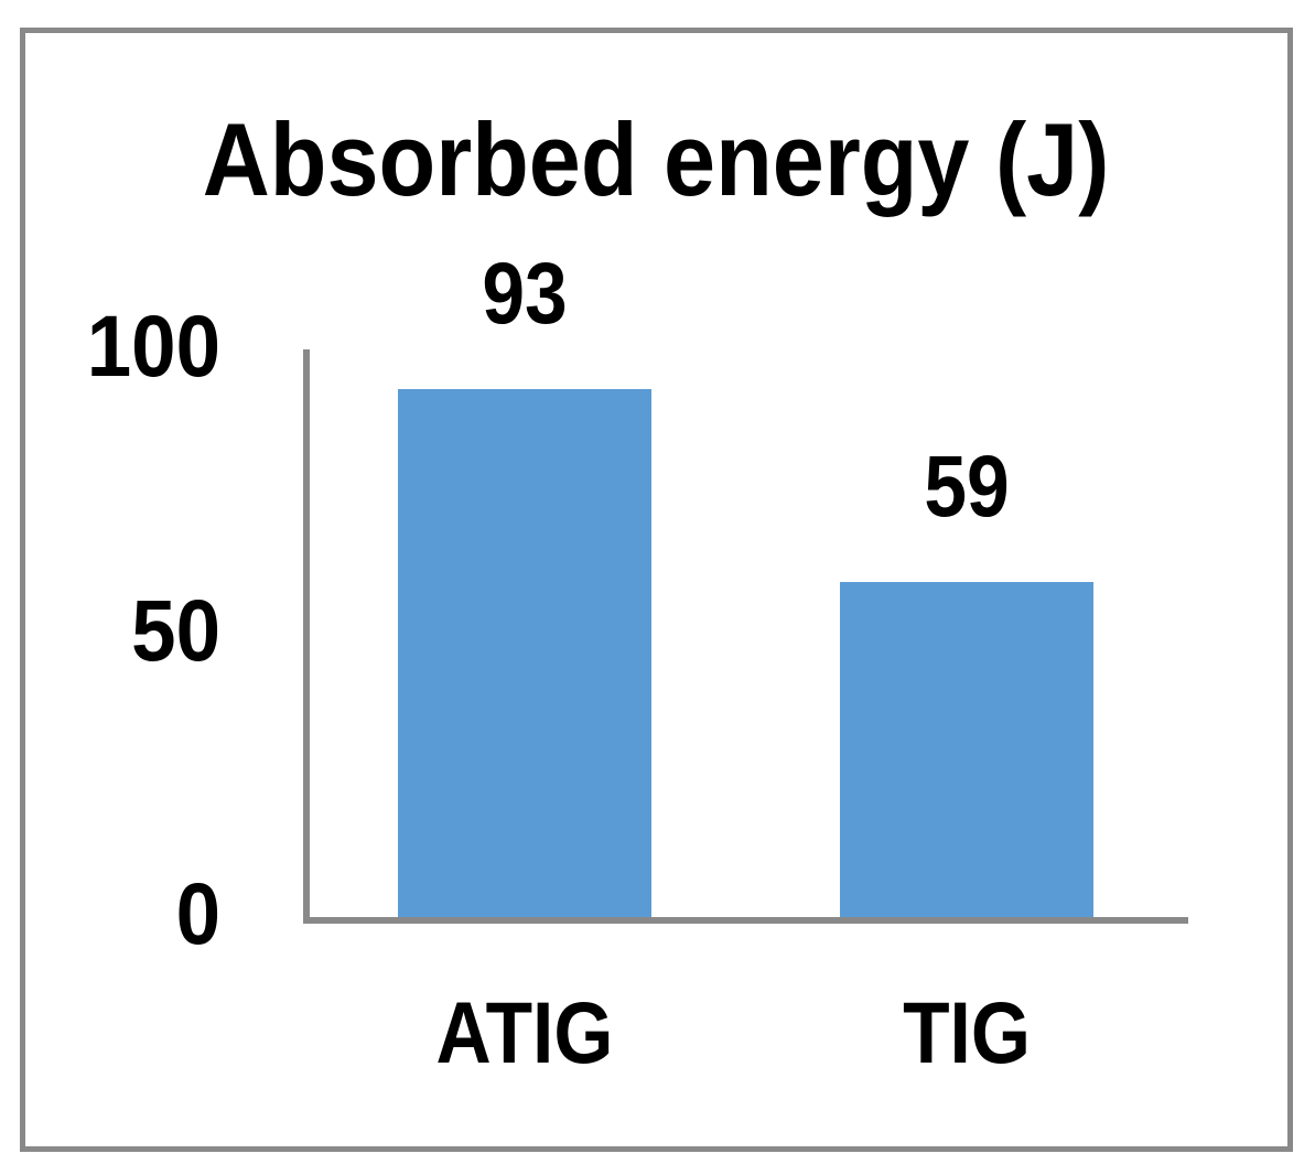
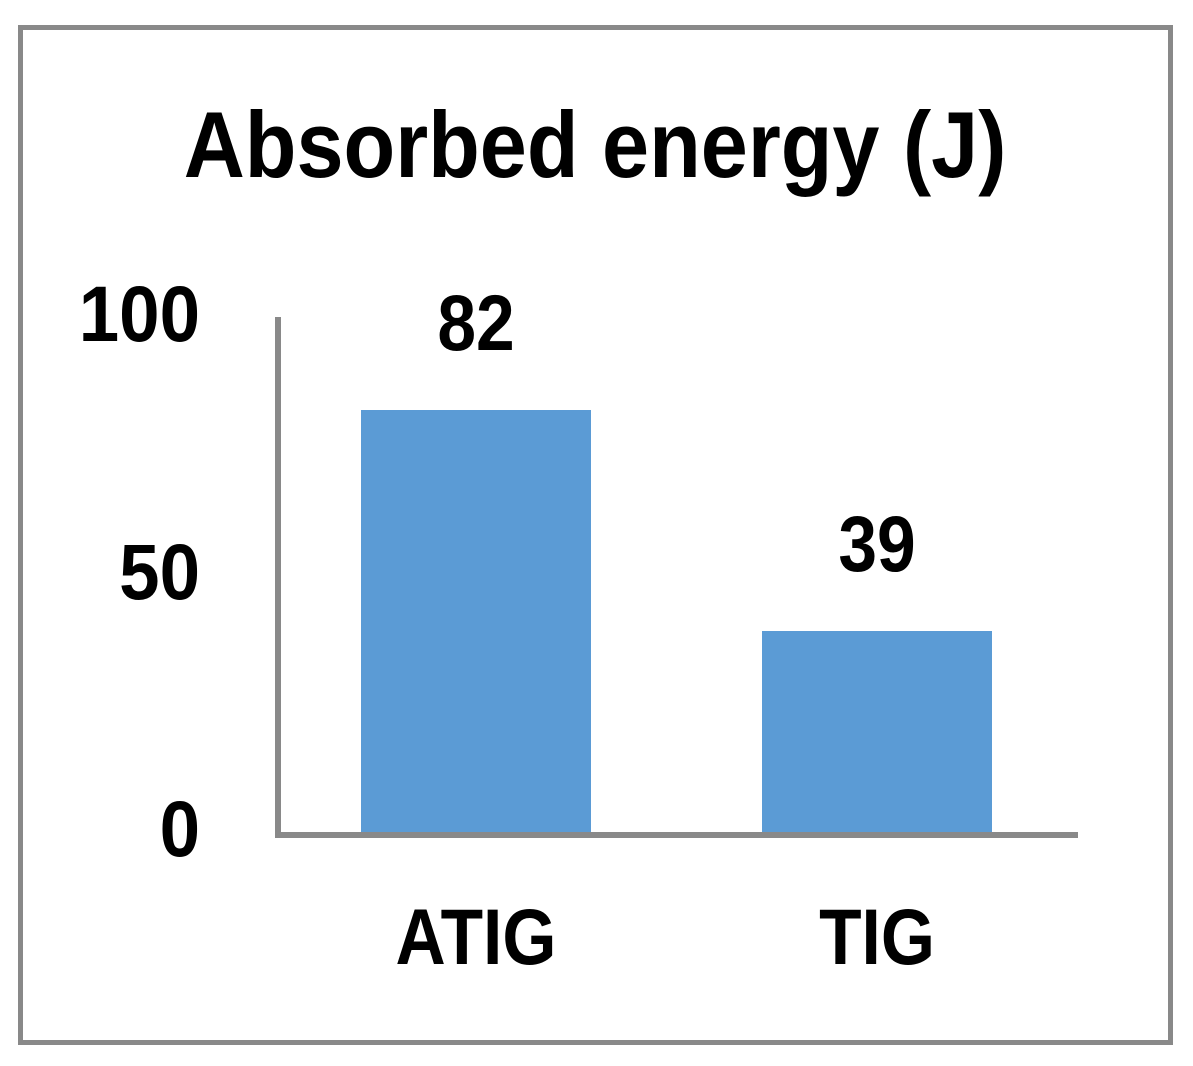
ATIG: 93 -> 82
TIG: 59 -> 39
